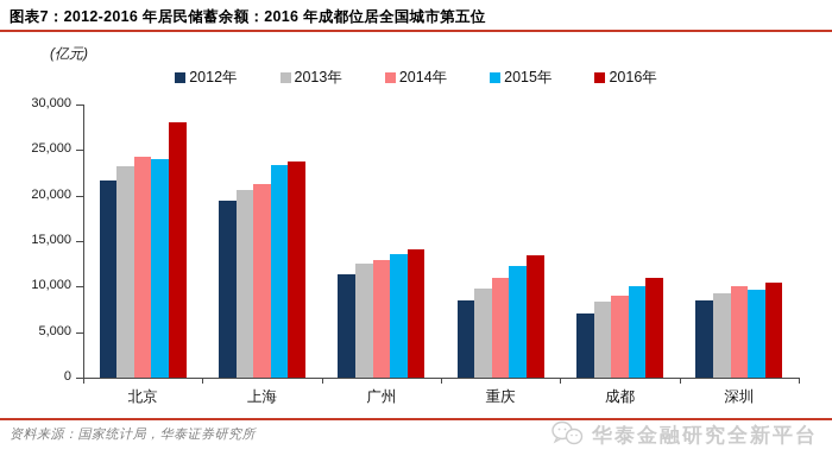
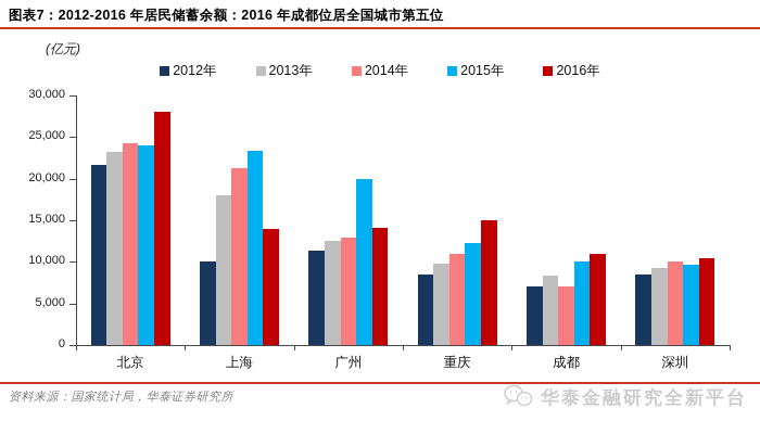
2012年/上海: 20000 -> 10000
2013年/上海: 21000 -> 18000
2016年/上海: 24000 -> 14000
2015年/广州: 14000 -> 20000
2016年/重庆: 14000 -> 15000
2014年/成都: 9000 -> 7000
